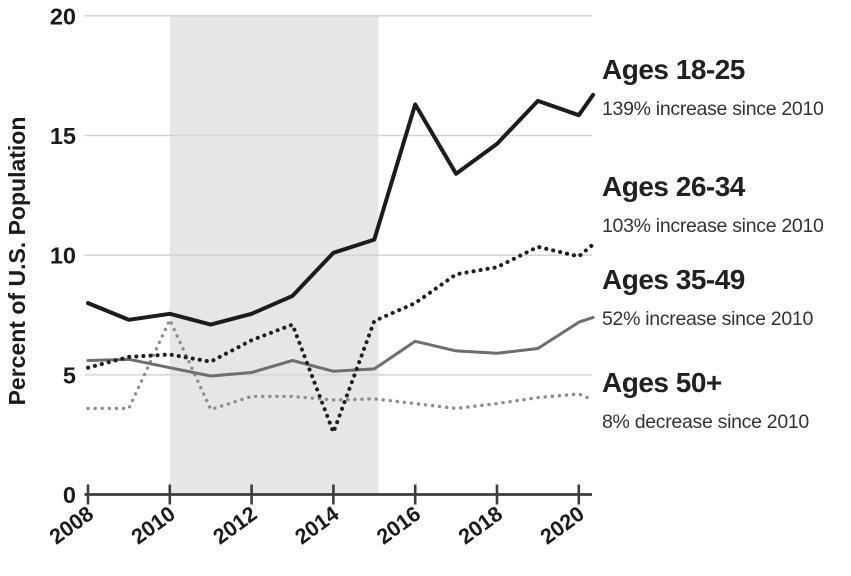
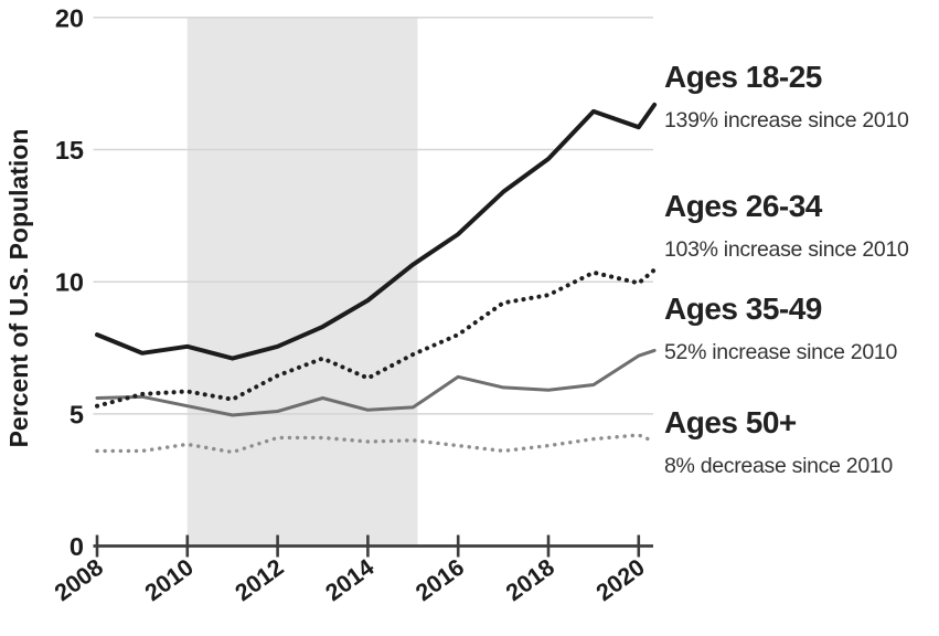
Ages 50+/2010: 7.3 -> 3.9
Ages 26-34/2014: 2.6 -> 6.3
Ages 18-25/2014: 10.1 -> 9.3
Ages 18-25/2016: 16.3 -> 11.8
